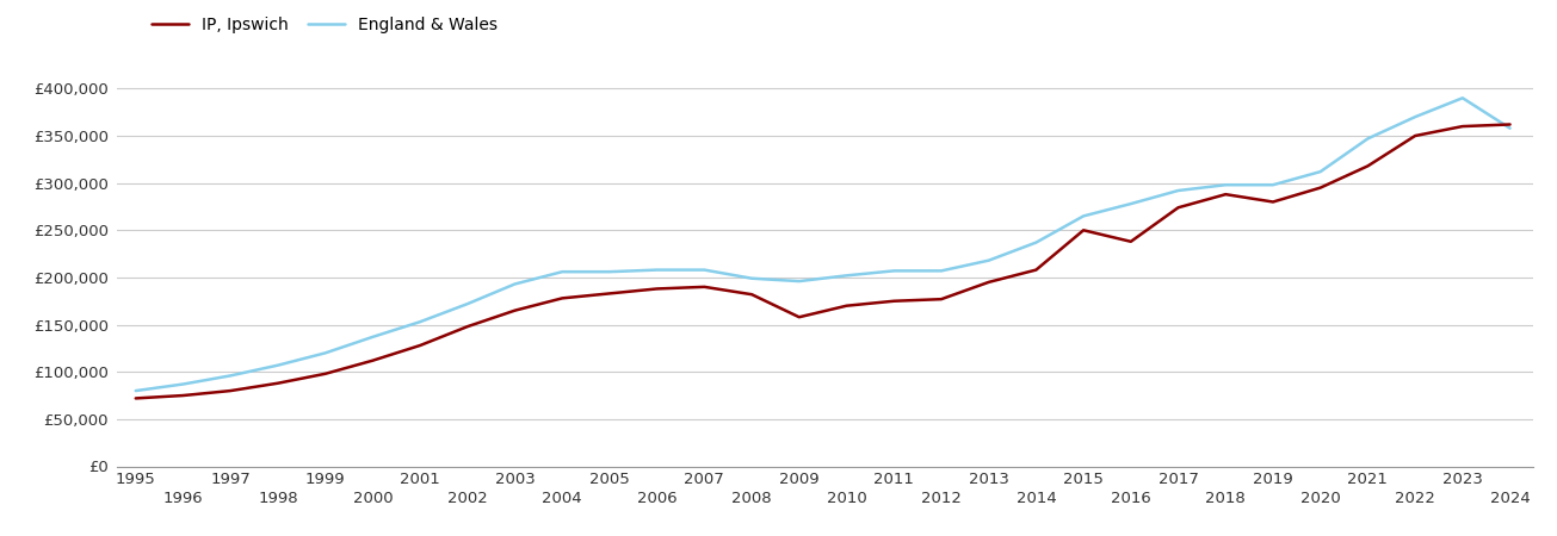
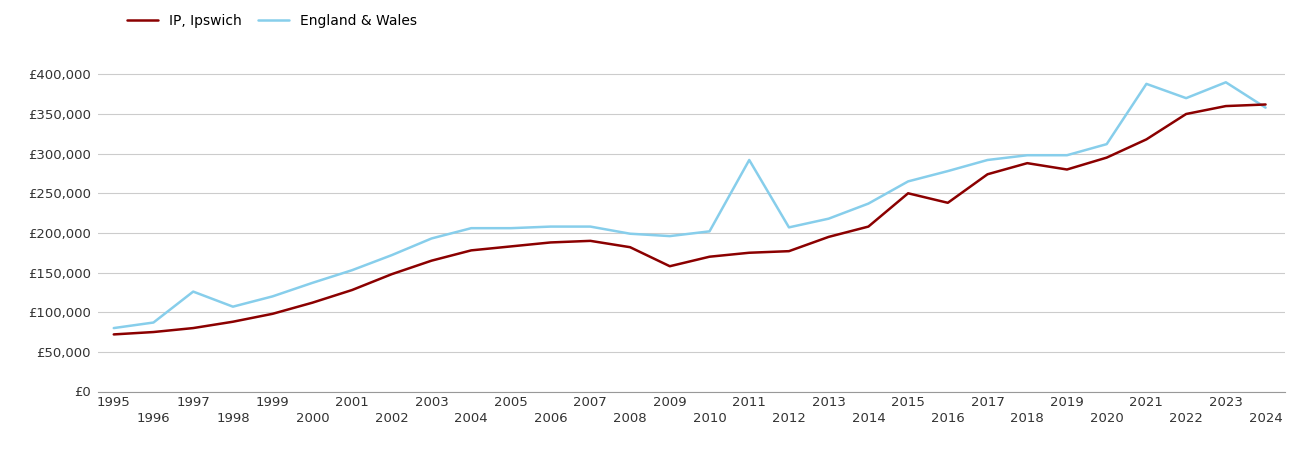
England & Wales/1997: £96,000 -> £126,000
England & Wales/2011: £207,000 -> £292,000
England & Wales/2021: £347,000 -> £388,000
